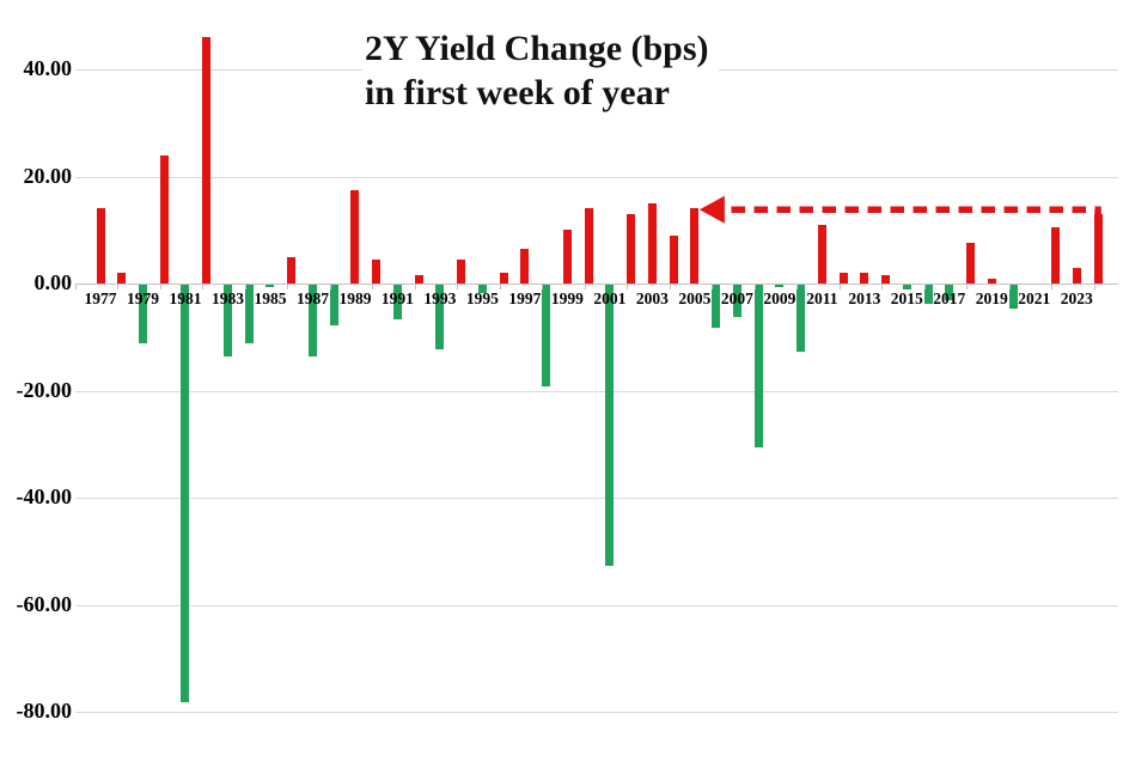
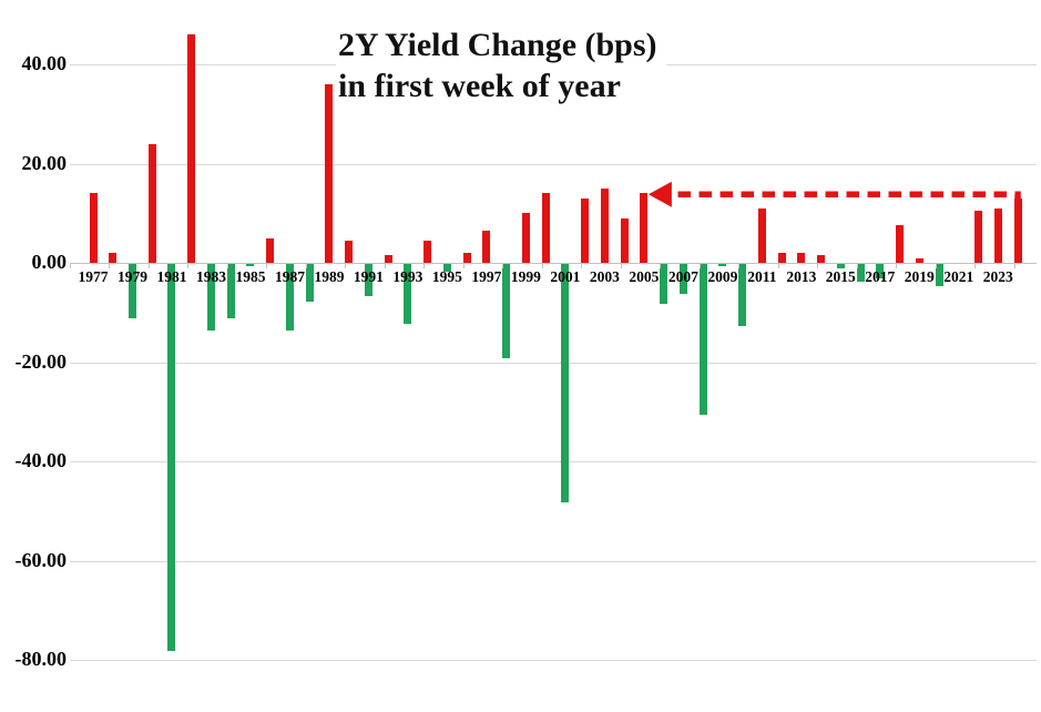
1989: 18 -> 36
2001: -52 -> -48
2023: 3 -> 11
